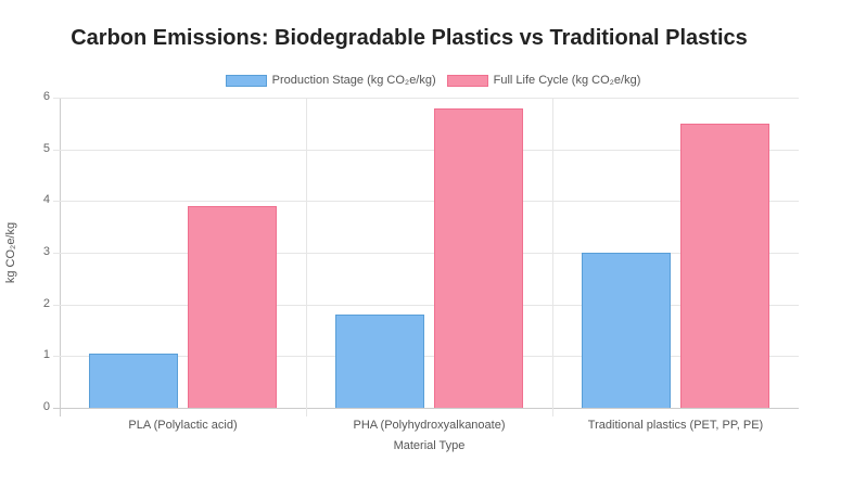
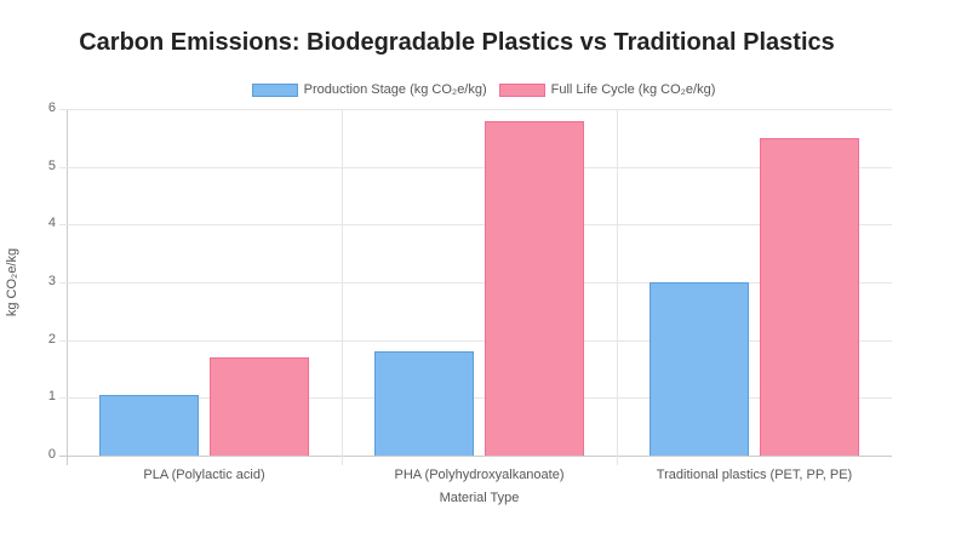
Full Life Cycle (kg CO₂e/kg)/PLA (Polylactic acid): 3.9 -> 1.7
